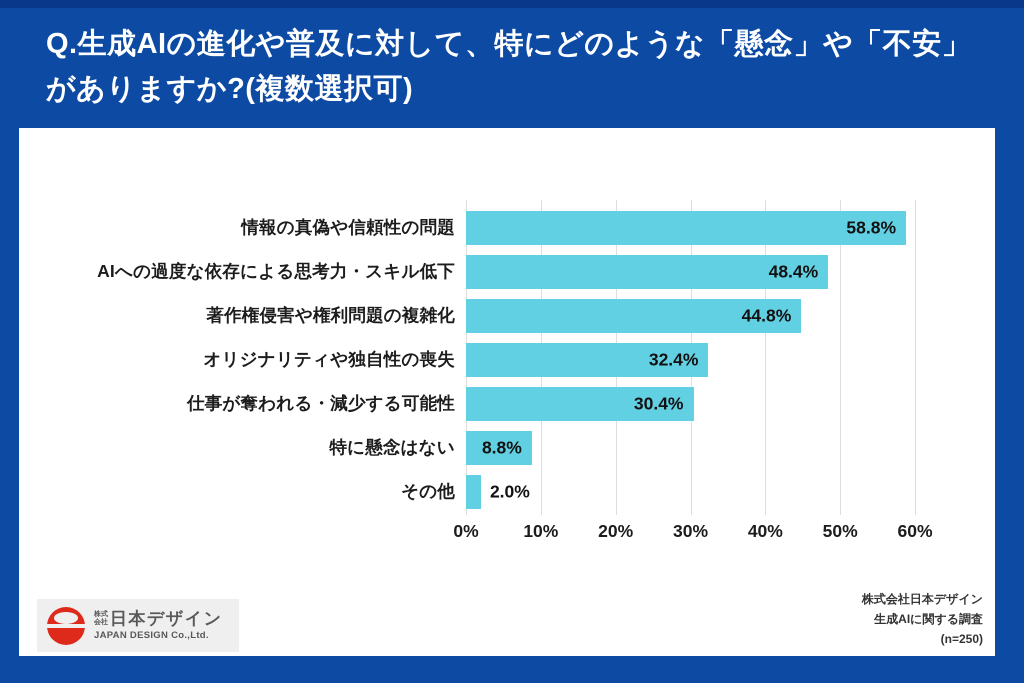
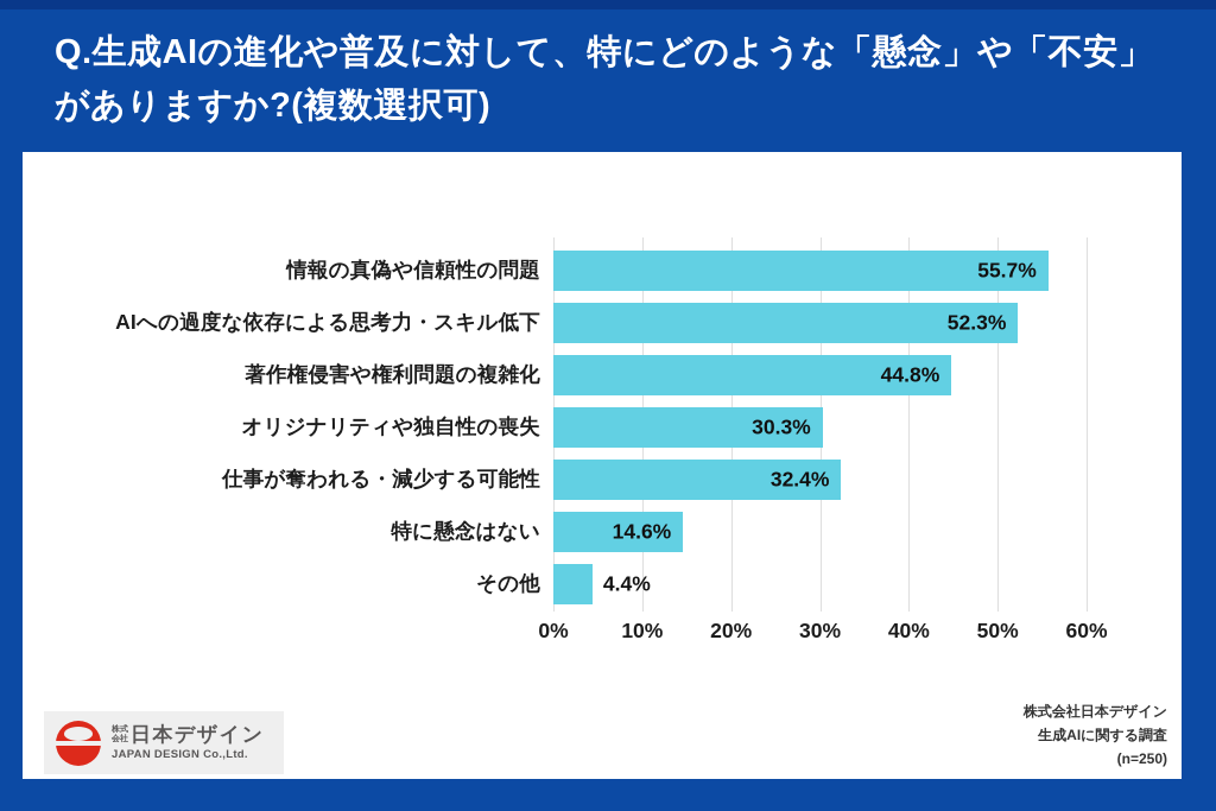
情報の真偽や信頼性の問題: 58.8% -> 55.7%
AIへの過度な依存による思考力・スキル低下: 48.4% -> 52.3%
オリジナリティや独自性の喪失: 32.4% -> 30.3%
仕事が奪われる・減少する可能性: 30.4% -> 32.4%
特に懸念はない: 8.8% -> 14.6%
その他: 2.0% -> 4.4%
